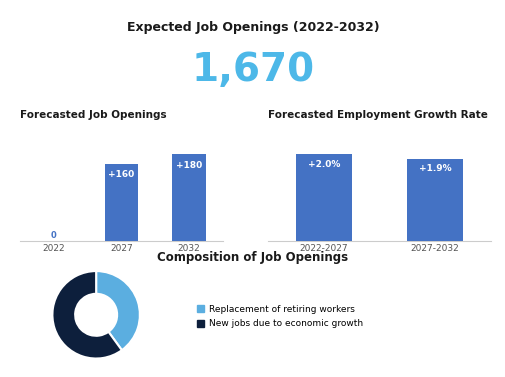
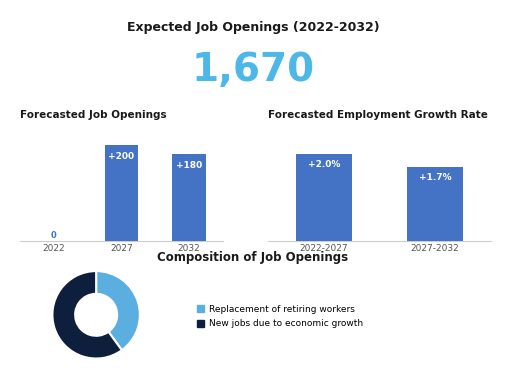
2027: +160 -> +200
2027-2032: +1.9% -> +1.7%
